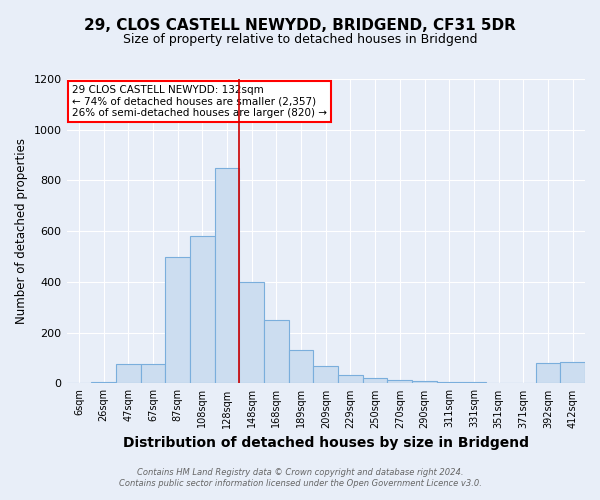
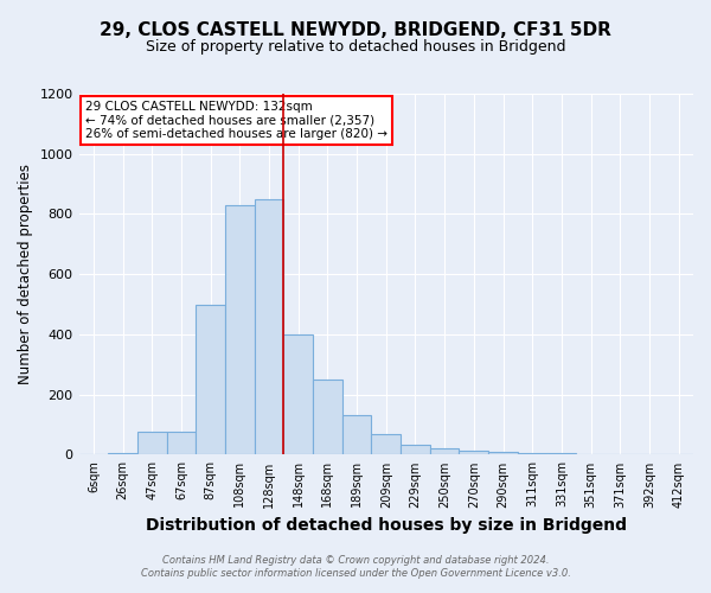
108sqm: 580 -> 830
392sqm: 80 -> 3
412sqm: 85 -> 2
